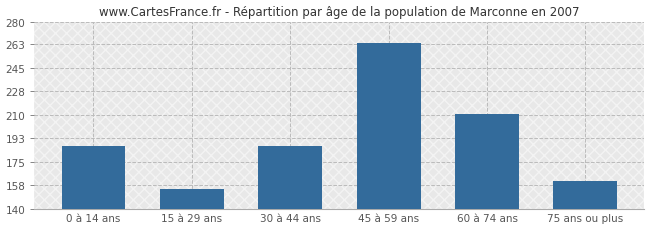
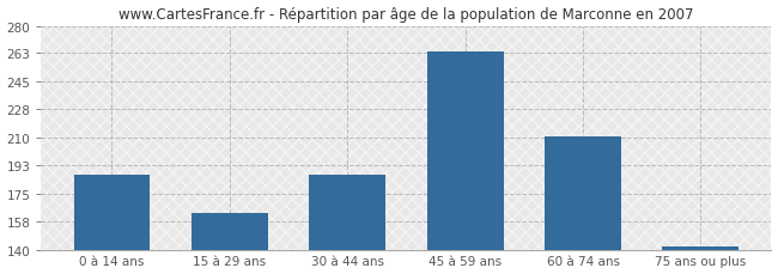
15 à 29 ans: 155 -> 163
75 ans ou plus: 161 -> 142
